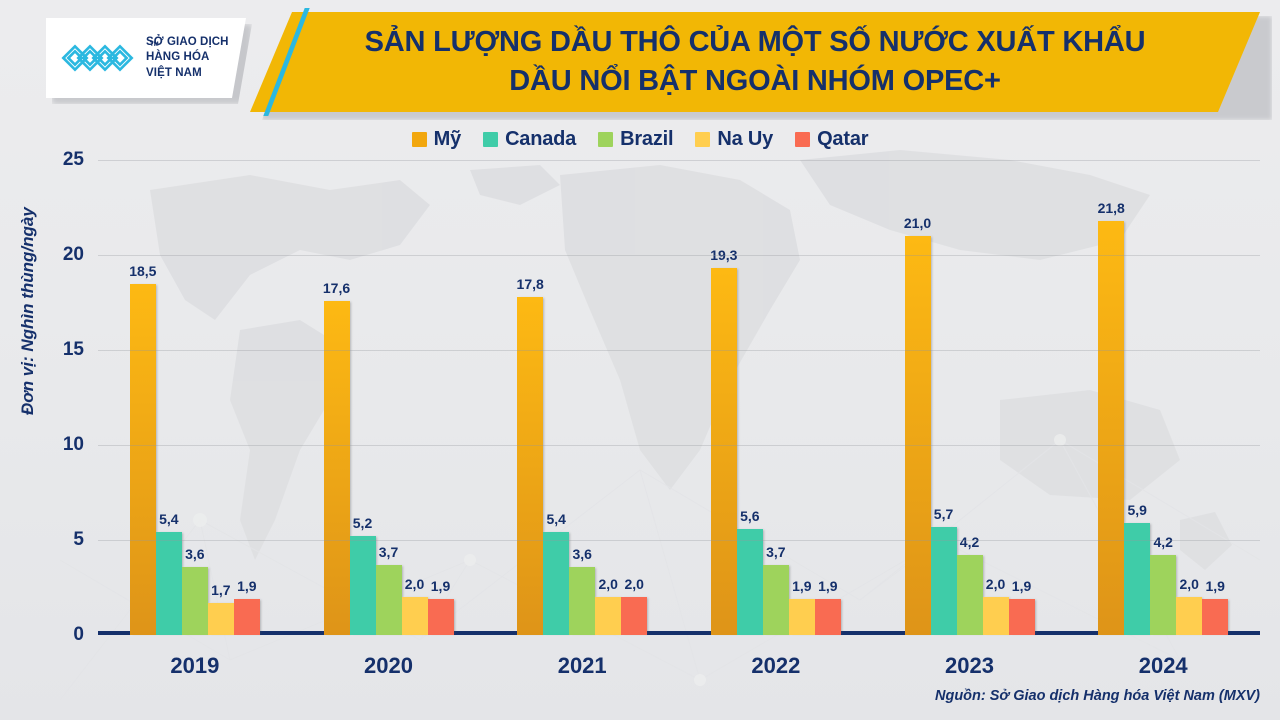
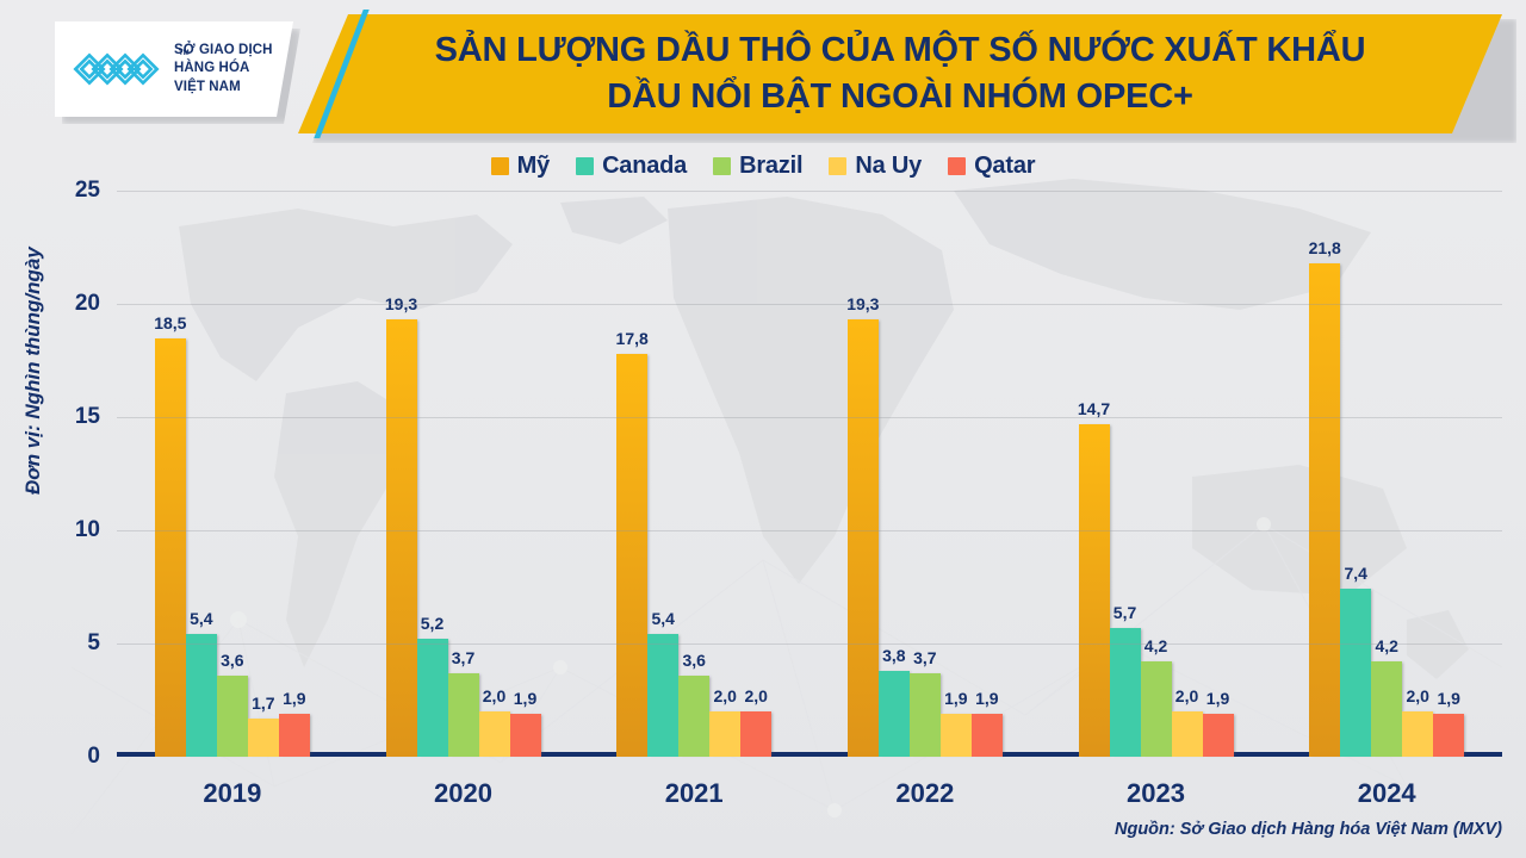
Mỹ/2020: 17,6 -> 19,3
Canada/2022: 5,6 -> 3,8
Mỹ/2023: 21,0 -> 14,7
Canada/2024: 5,9 -> 7,4
